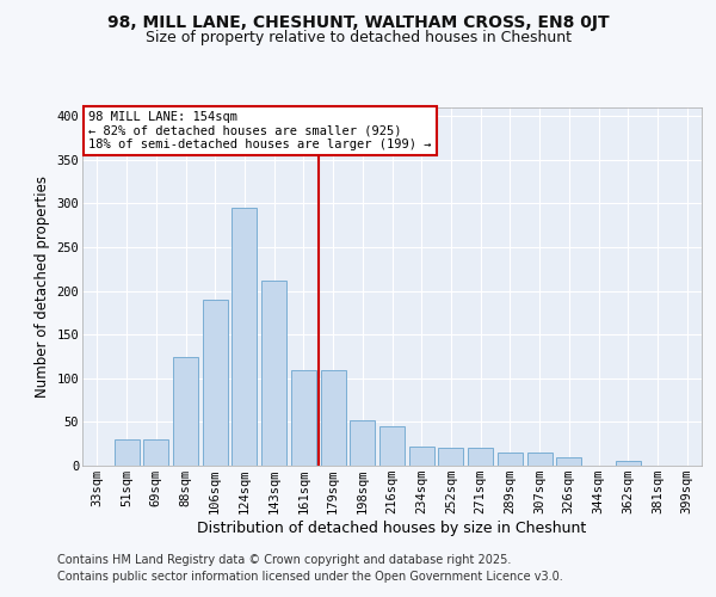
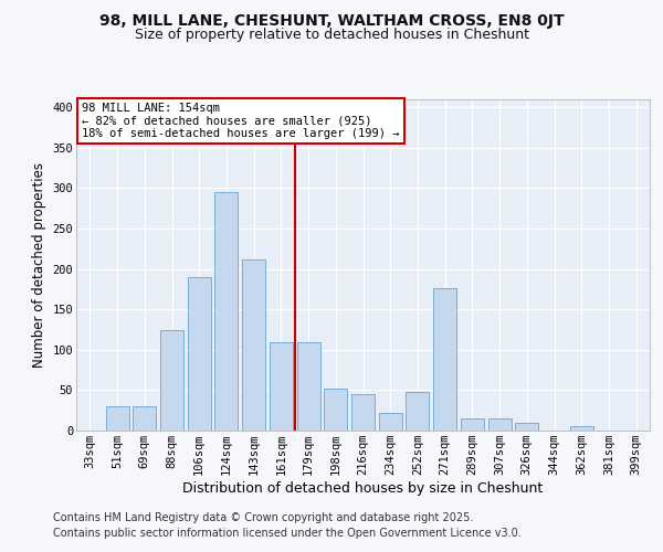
252sqm: 20 -> 48
271sqm: 20 -> 176
